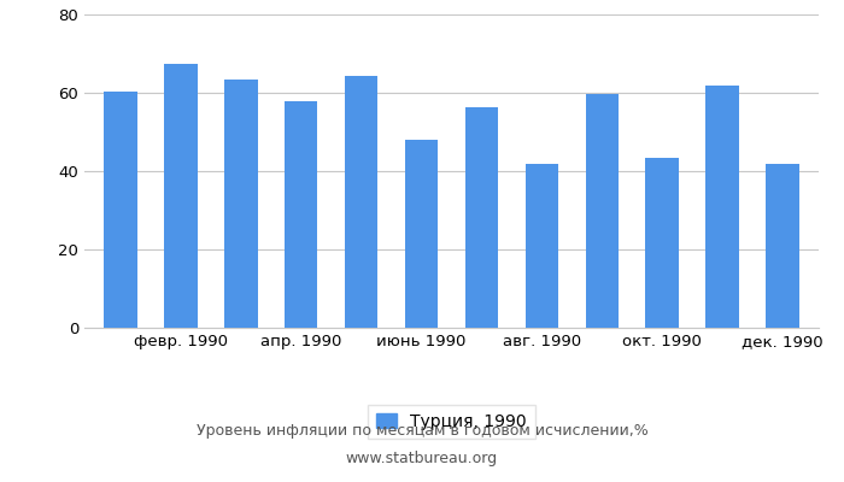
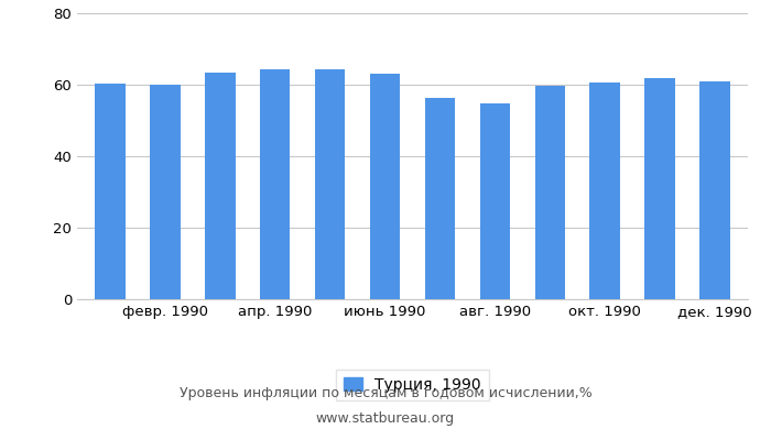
февр. 1990: 67.5 -> 60.1
апр. 1990: 58.0 -> 64.2
июнь 1990: 48.0 -> 63.2
авг. 1990: 42.0 -> 54.8
окт. 1990: 43.5 -> 60.5
дек. 1990: 42.0 -> 60.9
